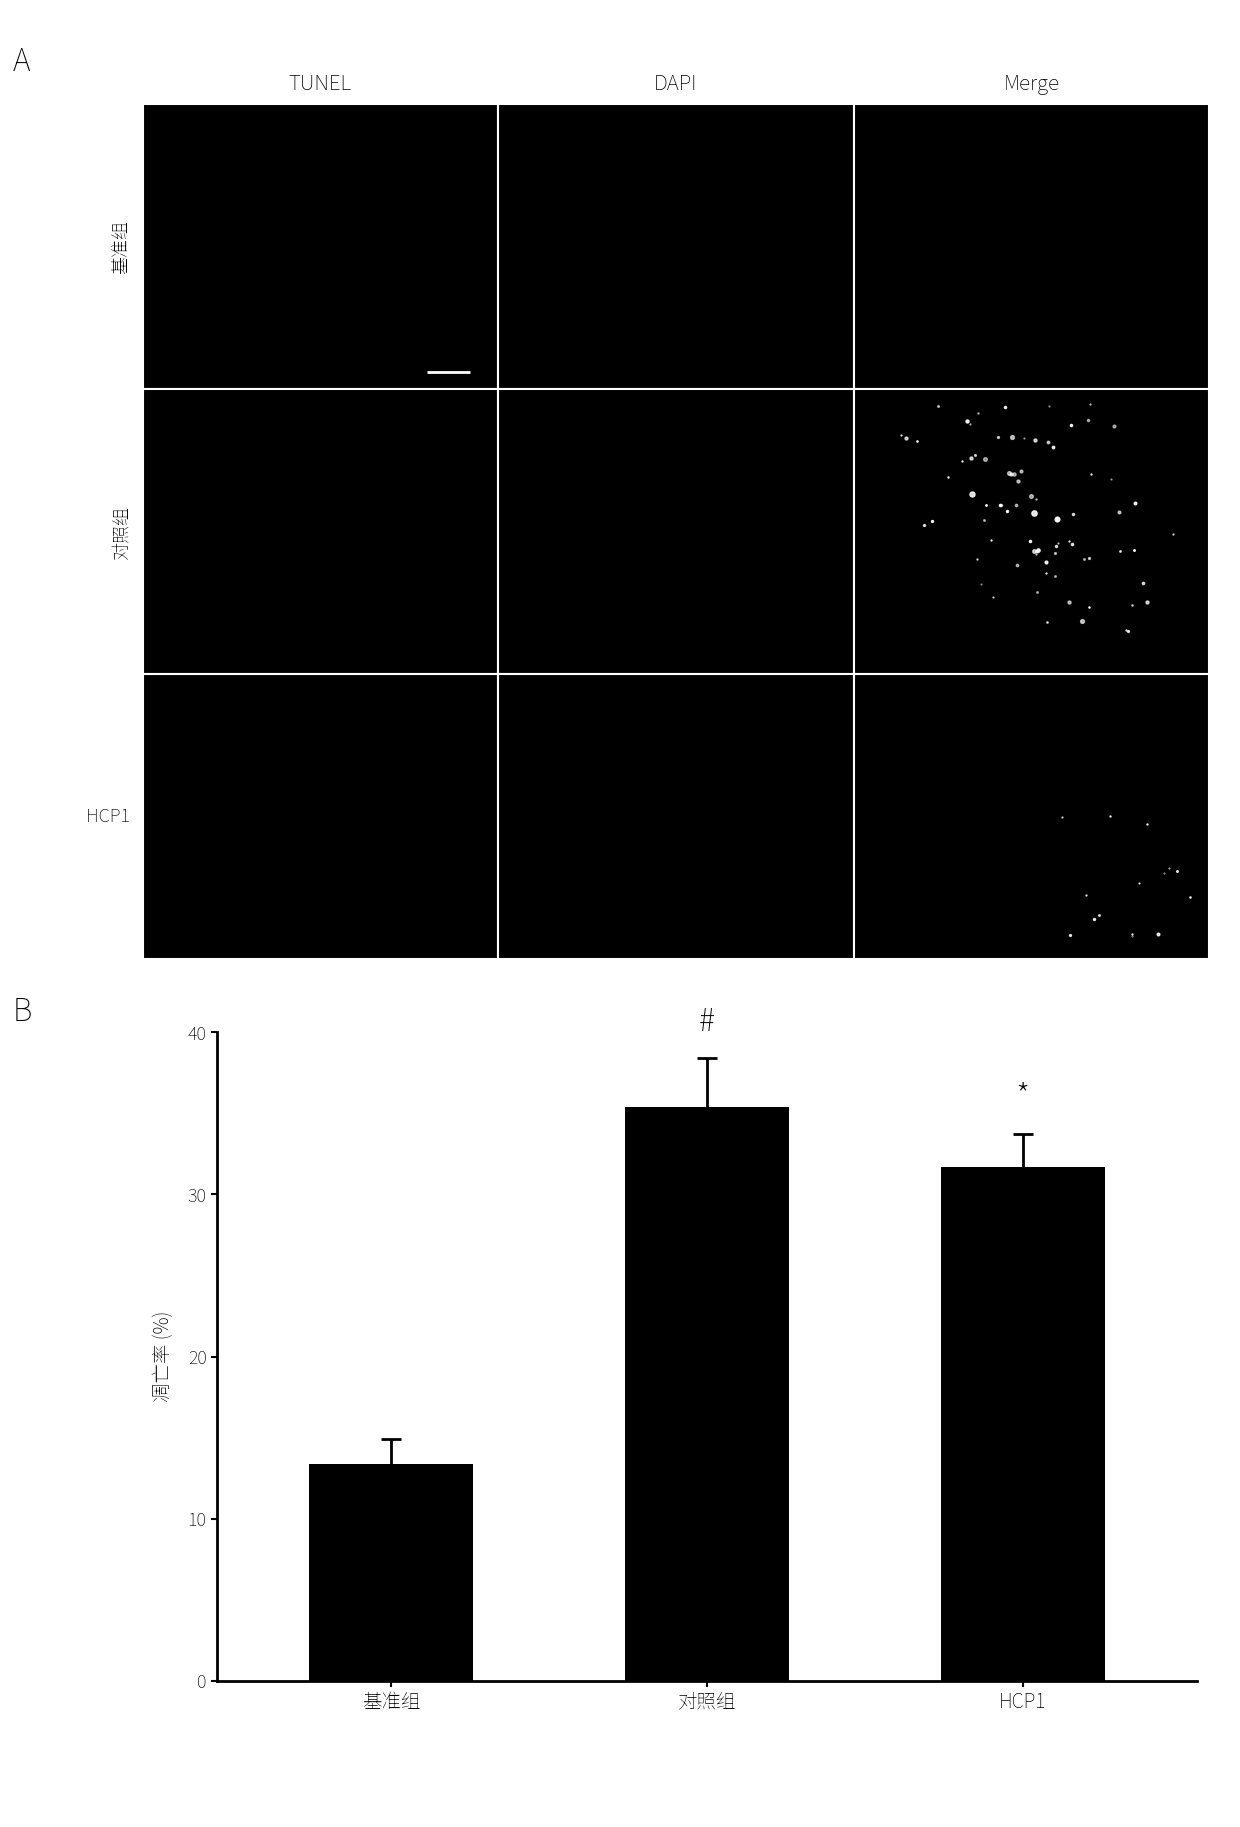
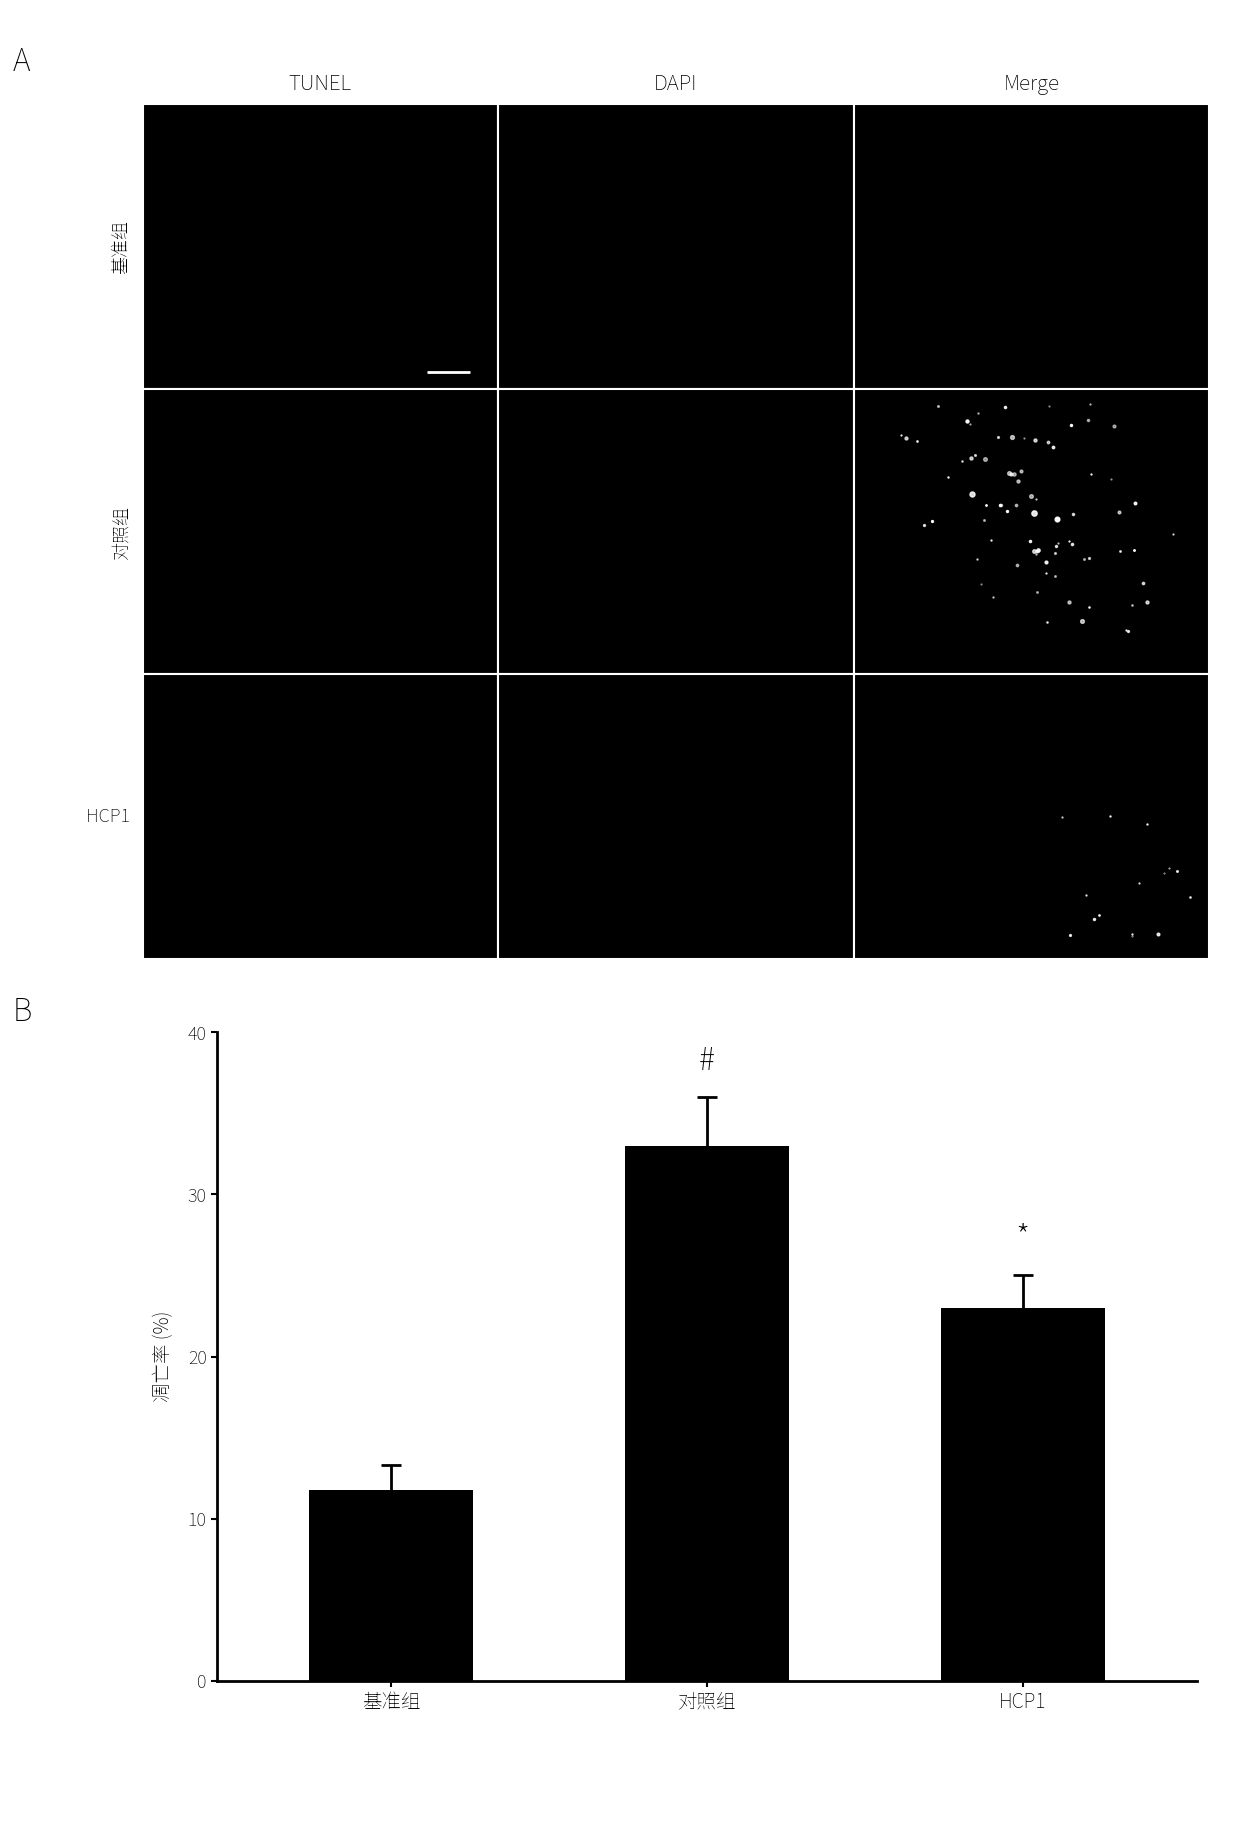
基准组: 13.4 -> 11.8
对照组: 35.4 -> 33.0
HCP1: 31.7 -> 23.0
